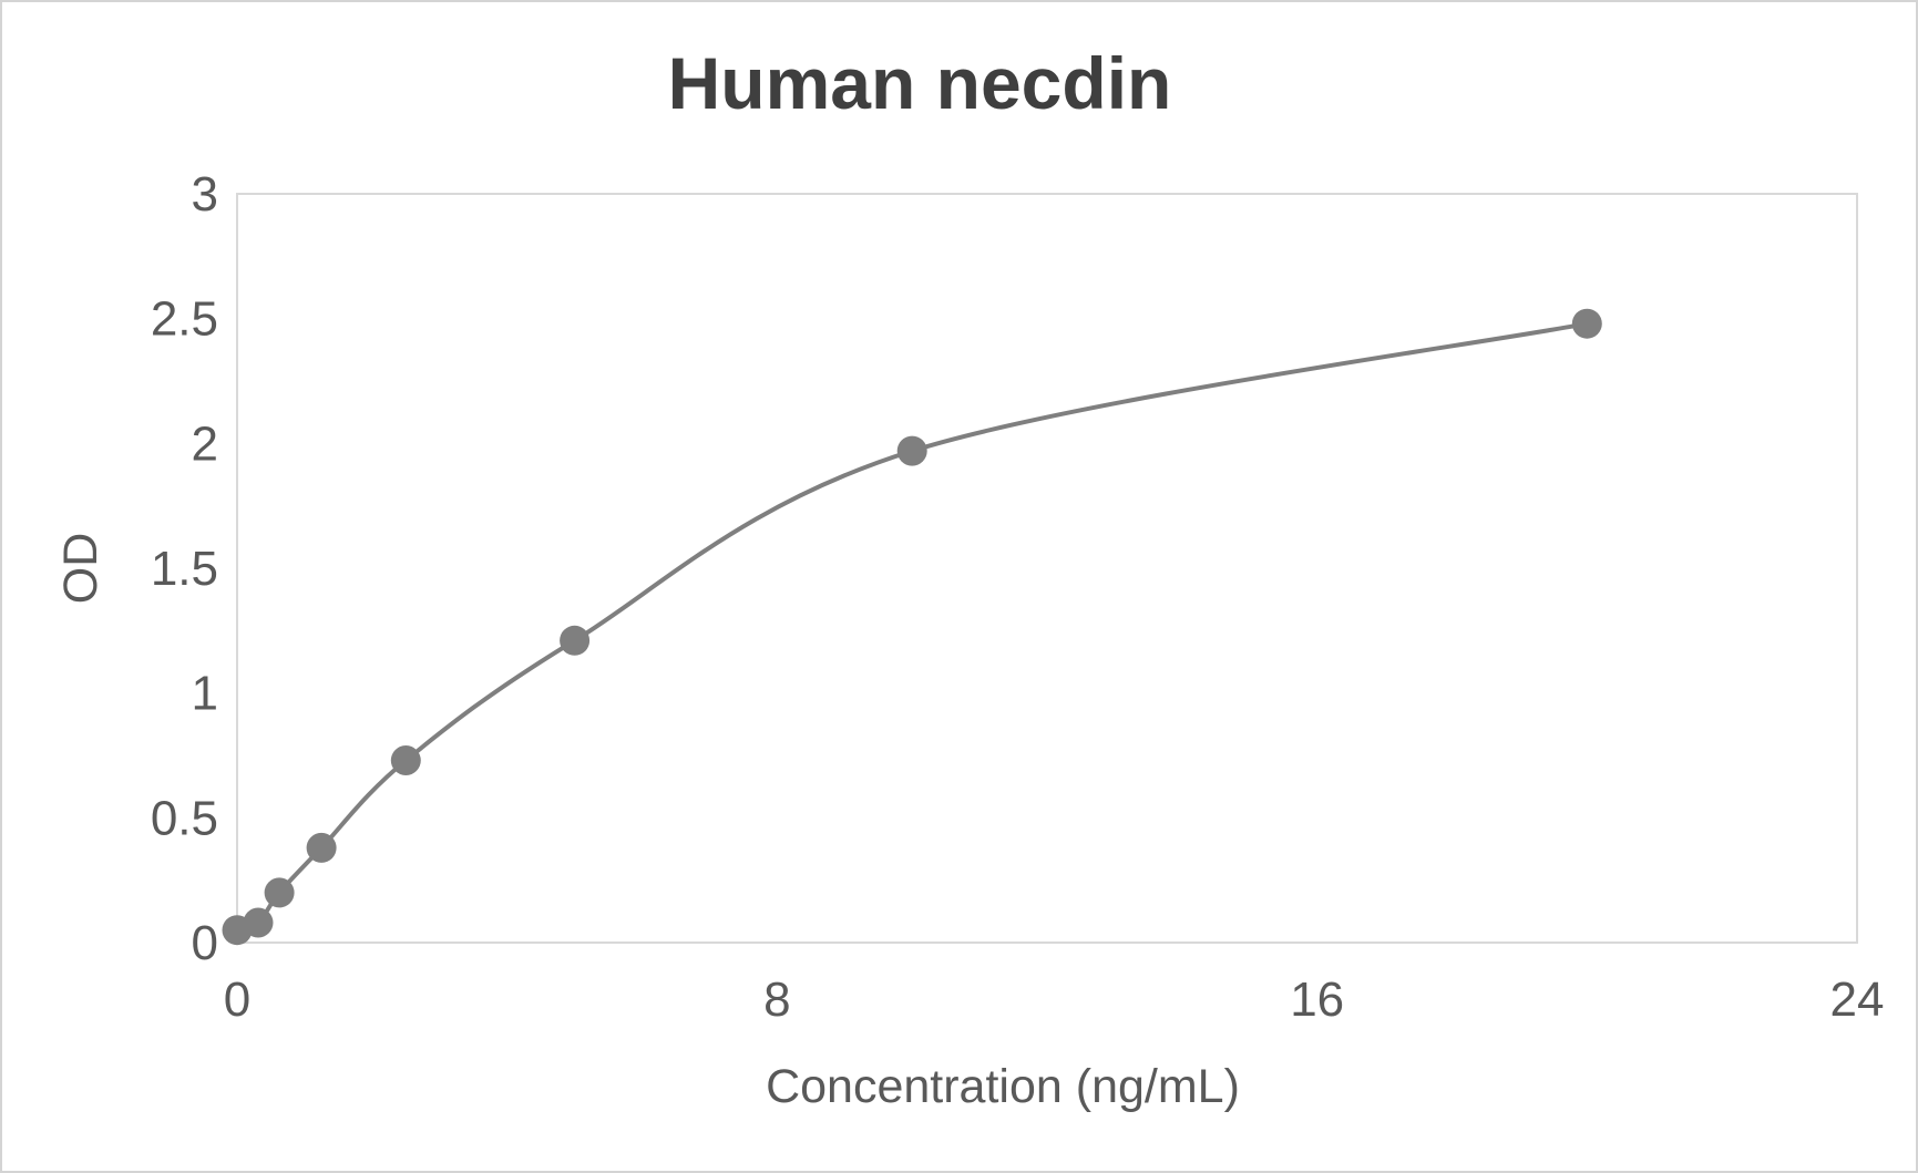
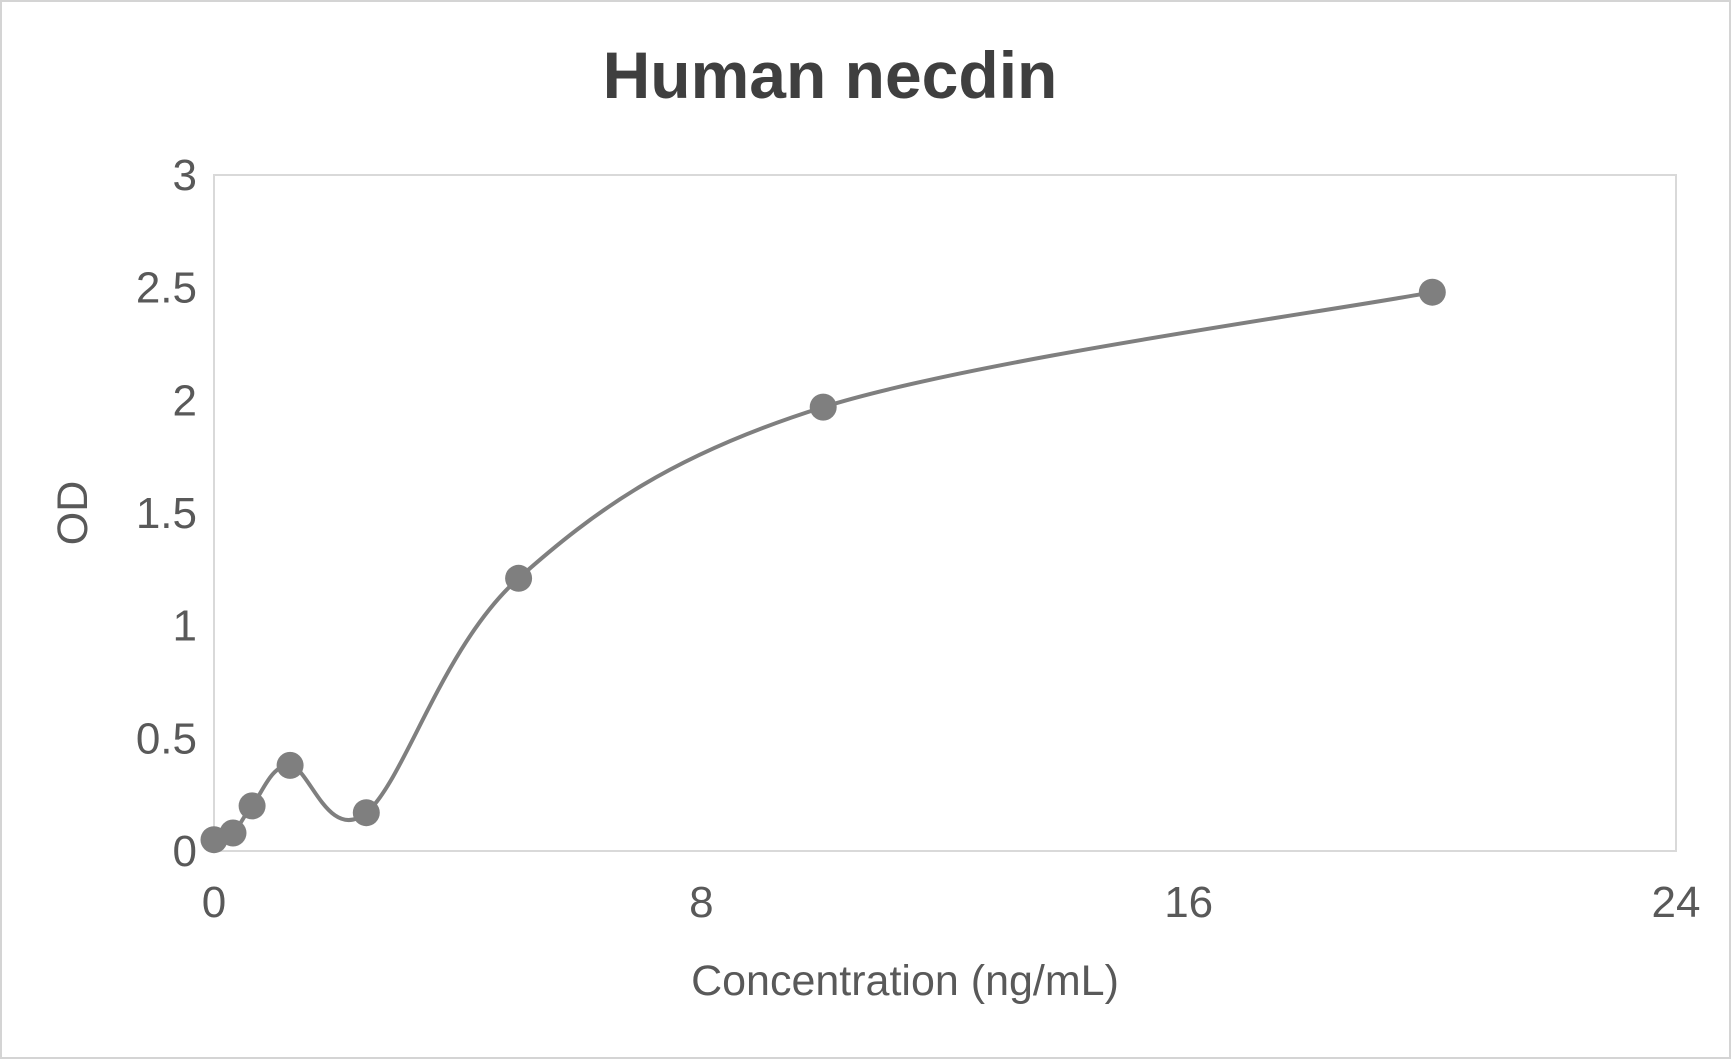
2.5: 0.73 -> 0.17
